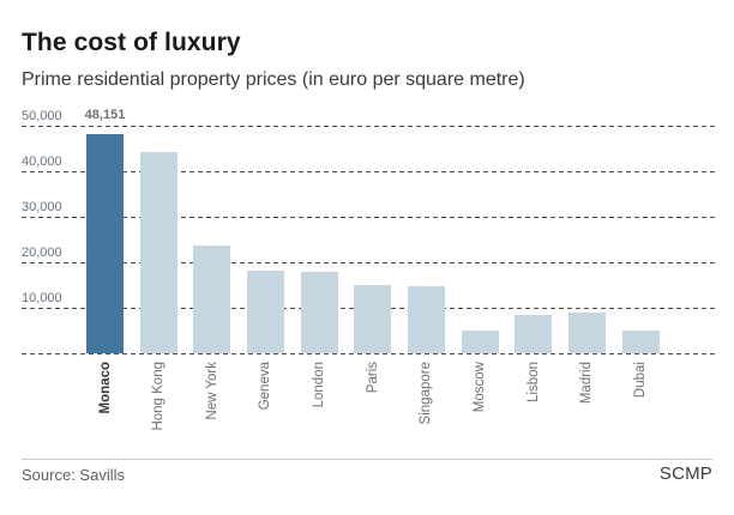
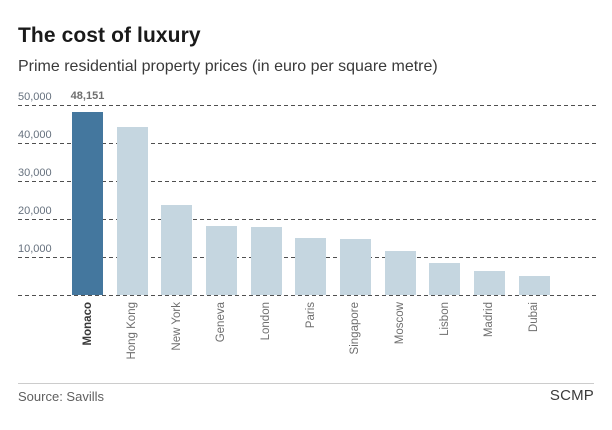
Moscow: 5000 -> 12000
Madrid: 9000 -> 6000
